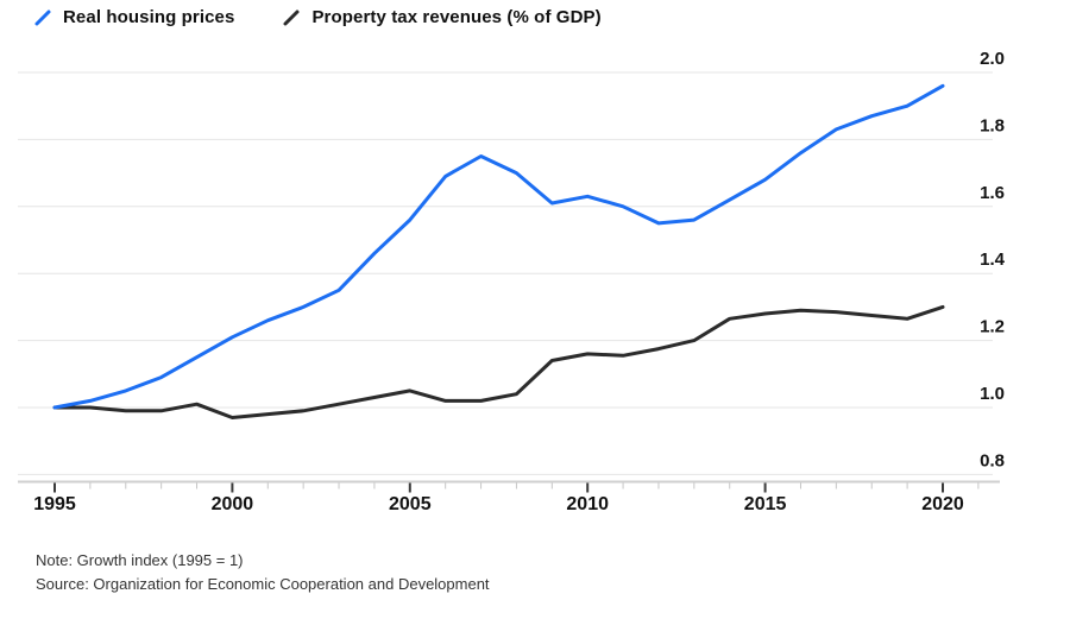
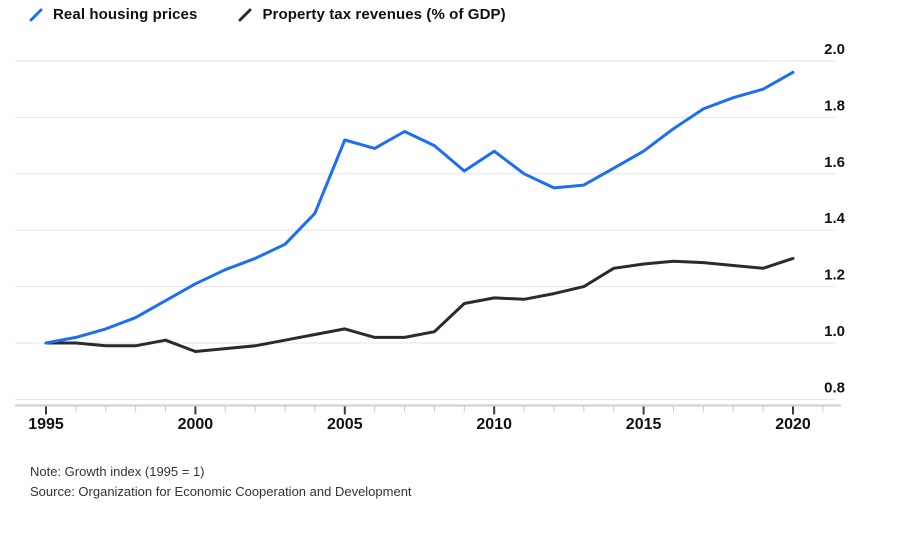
Real housing prices/2005: 1.56 -> 1.72
Real housing prices/2010: 1.63 -> 1.68
